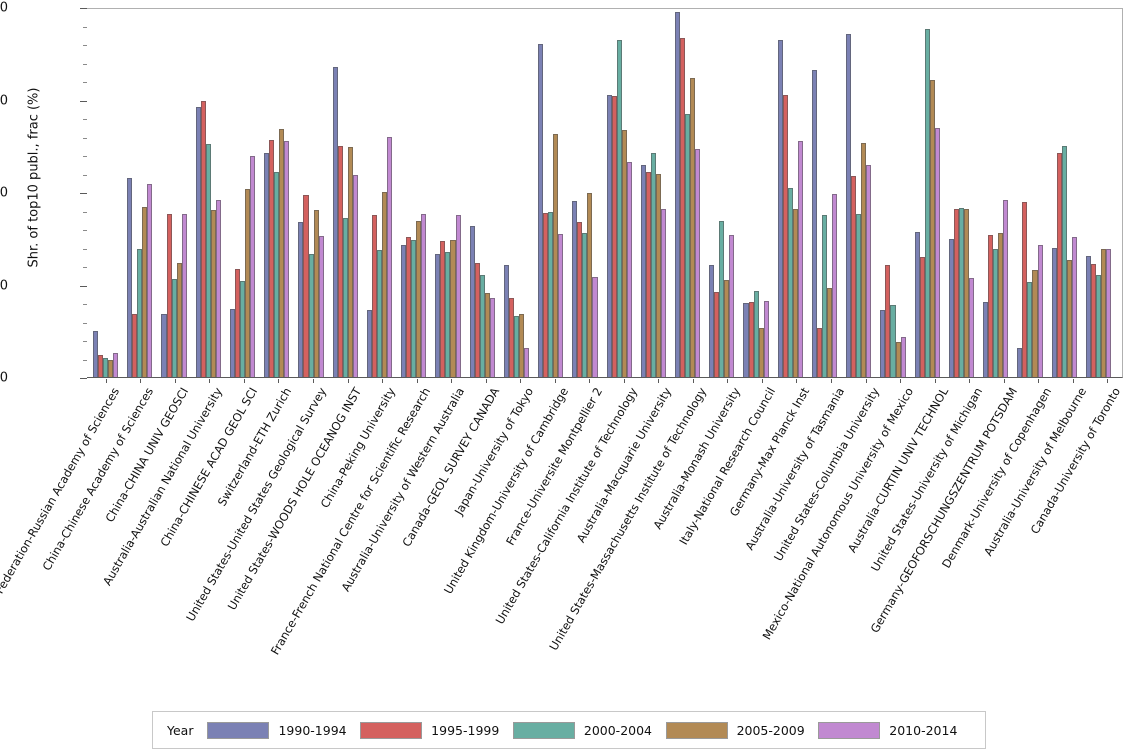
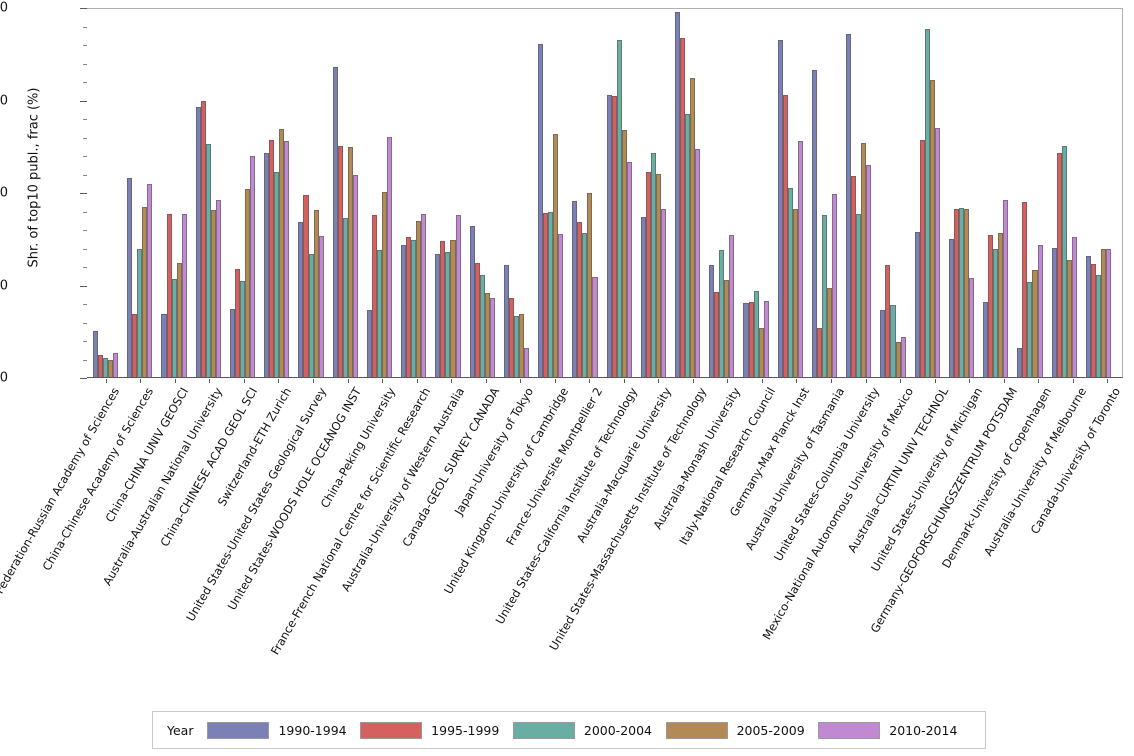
1990-1994/Australia-Macquarie University: 23 -> 17
2000-2004/Australia-Monash University: 17 -> 14
1995-1999/Australia-CURTIN UNIV TECHNOL: 13 -> 26
